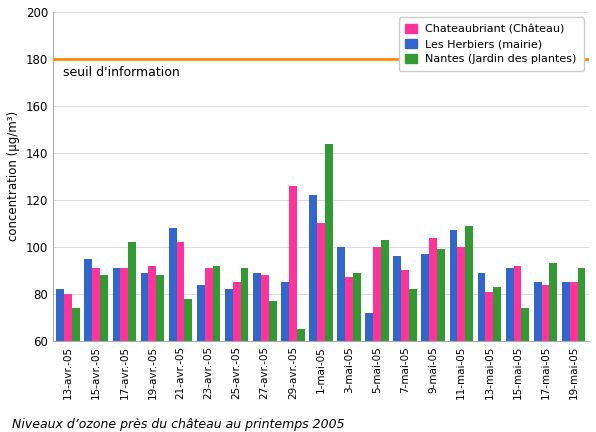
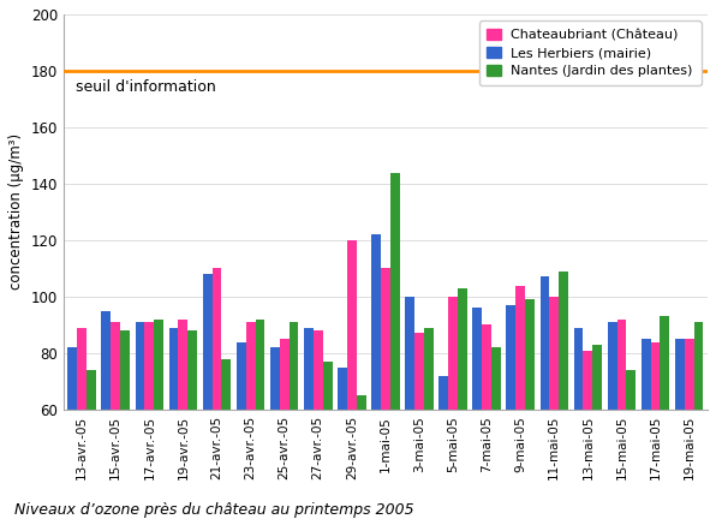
Chateaubriant (Château)/13-avr.-05: 80 -> 89
Nantes (Jardin des plantes)/17-avr.-05: 102 -> 92
Chateaubriant (Château)/21-avr.-05: 102 -> 110
Les Herbiers (mairie)/29-avr.-05: 85 -> 75
Chateaubriant (Château)/29-avr.-05: 126 -> 120
